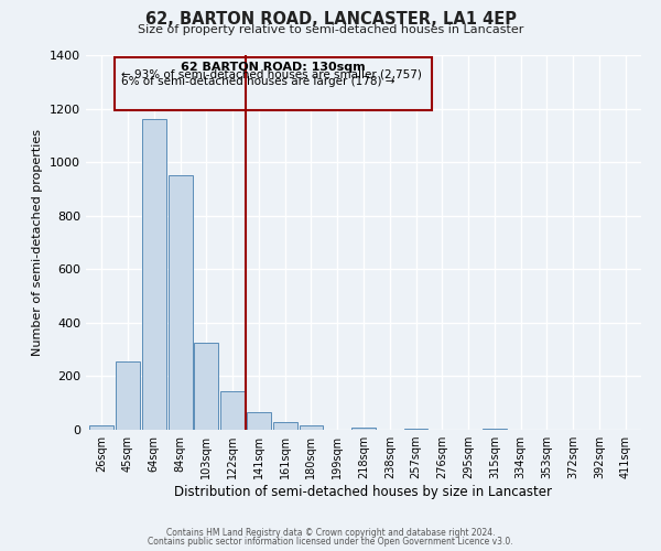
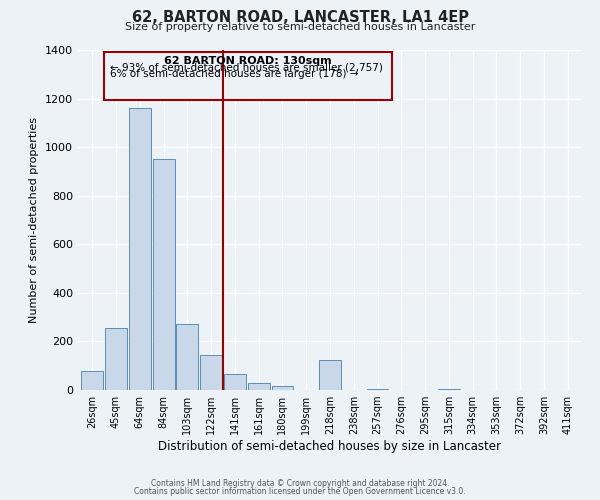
26sqm: 15 -> 80
103sqm: 325 -> 270
218sqm: 10 -> 125
